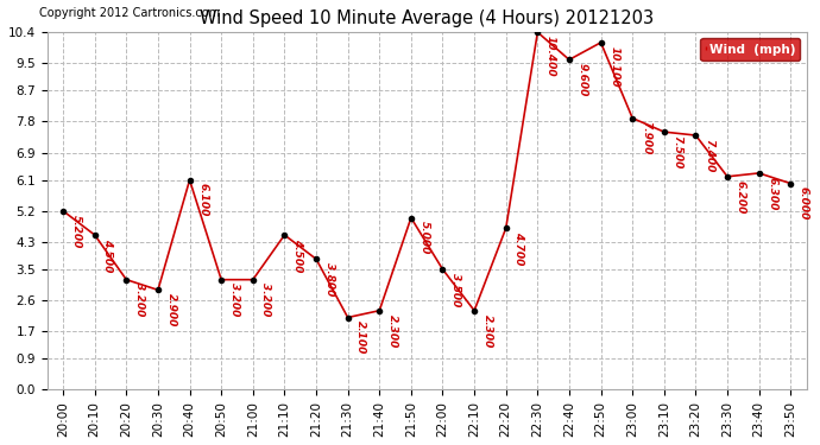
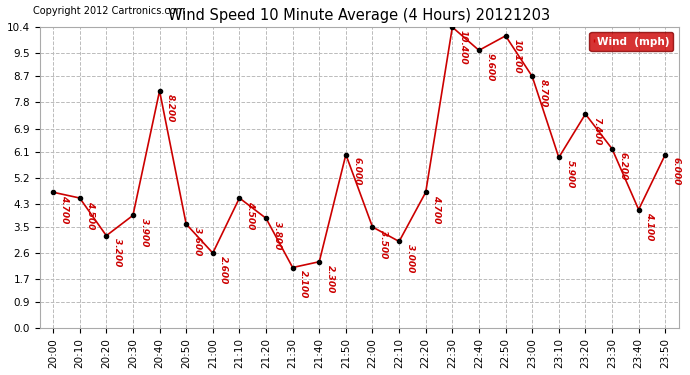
20:00: 5.200 -> 4.700
20:30: 2.900 -> 3.900
20:40: 6.100 -> 8.200
20:50: 3.200 -> 3.600
21:00: 3.200 -> 2.600
21:50: 5.000 -> 6.000
22:10: 2.300 -> 3.000
23:00: 7.900 -> 8.700
23:10: 7.500 -> 5.900
23:40: 6.300 -> 4.100
